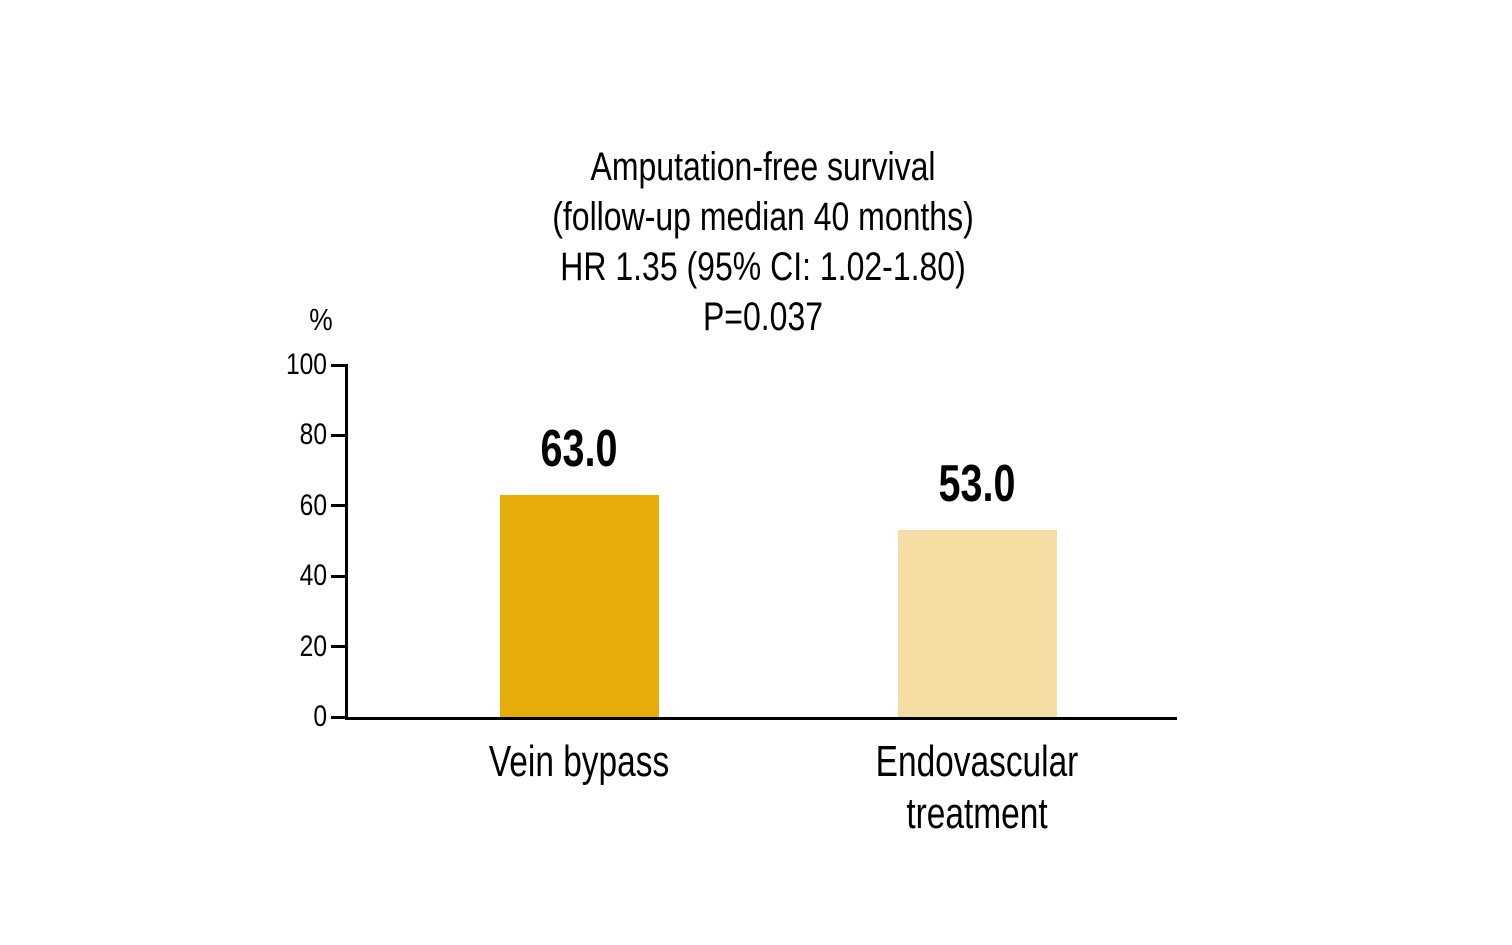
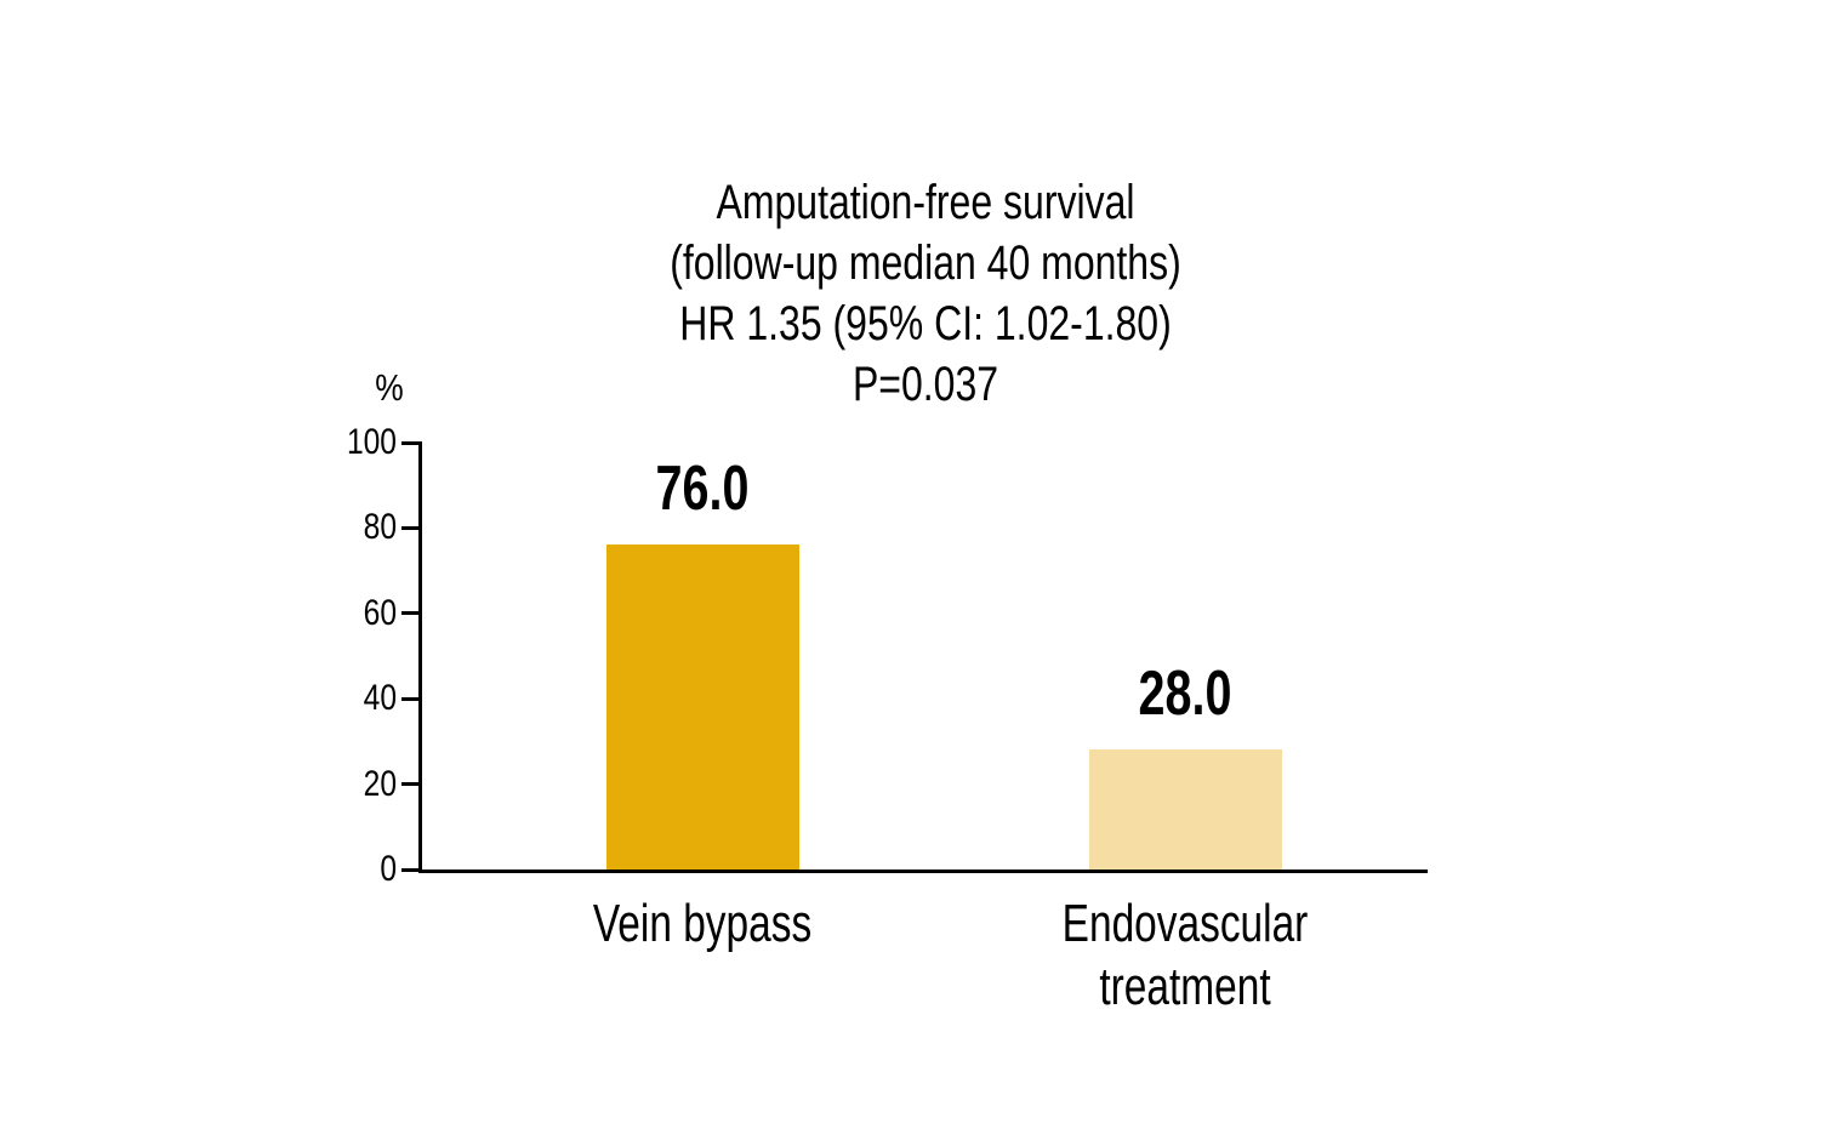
Vein bypass: 63.0 -> 76.0
Endovascular treatment: 53.0 -> 28.0
